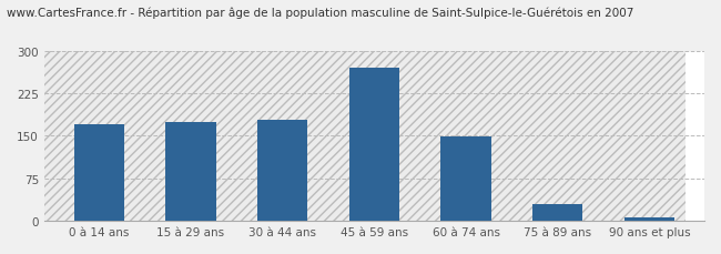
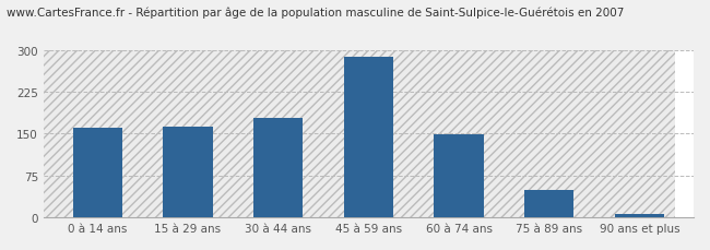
0 à 14 ans: 170 -> 160
15 à 29 ans: 174 -> 162
45 à 59 ans: 270 -> 287
75 à 89 ans: 30 -> 50
